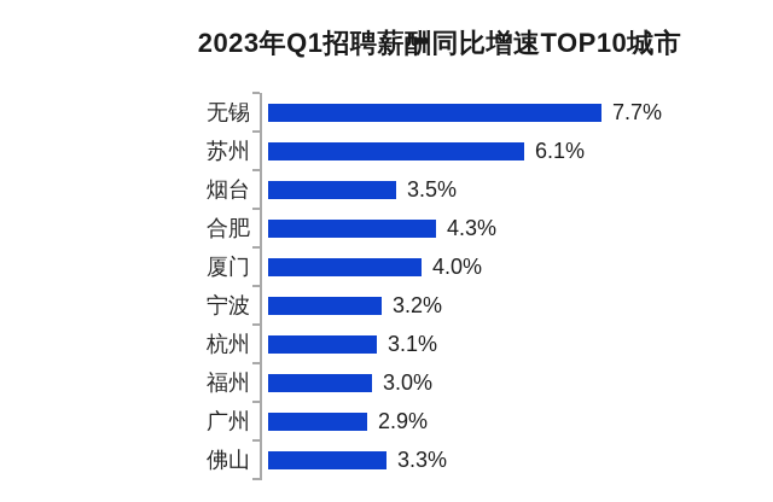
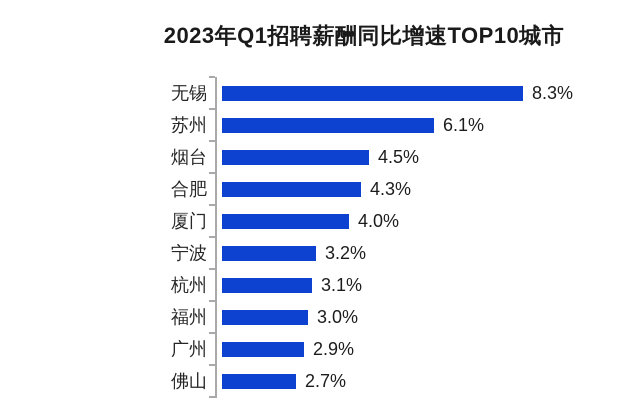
无锡: 7.7% -> 8.3%
烟台: 3.5% -> 4.5%
佛山: 3.3% -> 2.7%
